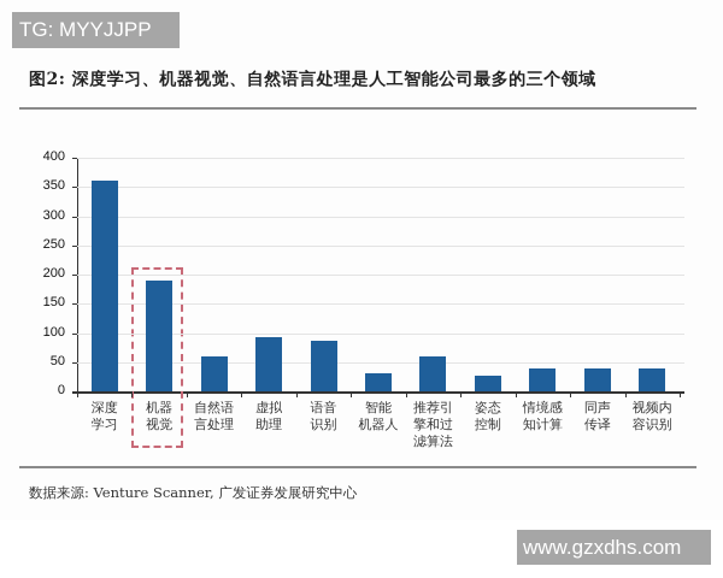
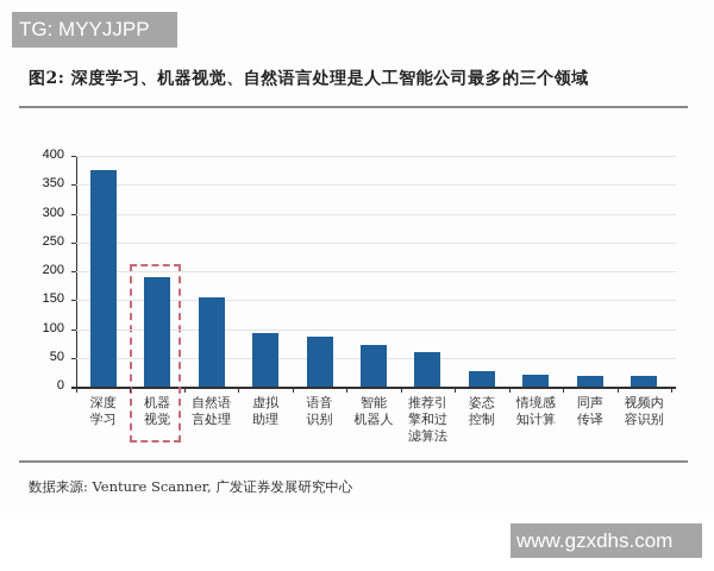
深度学习: 360 -> 380
自然语言处理: 60 -> 160
智能机器人: 30 -> 70
情境感知计算: 40 -> 20
同声传译: 40 -> 20
视频内容识别: 40 -> 20
